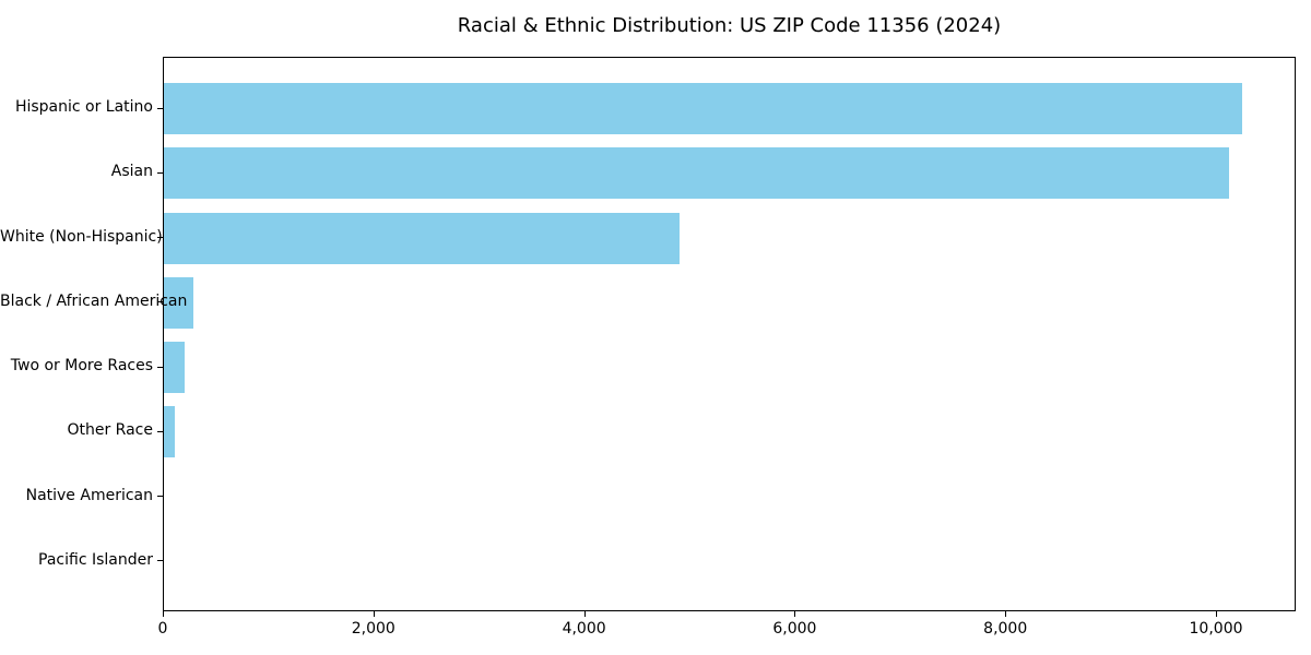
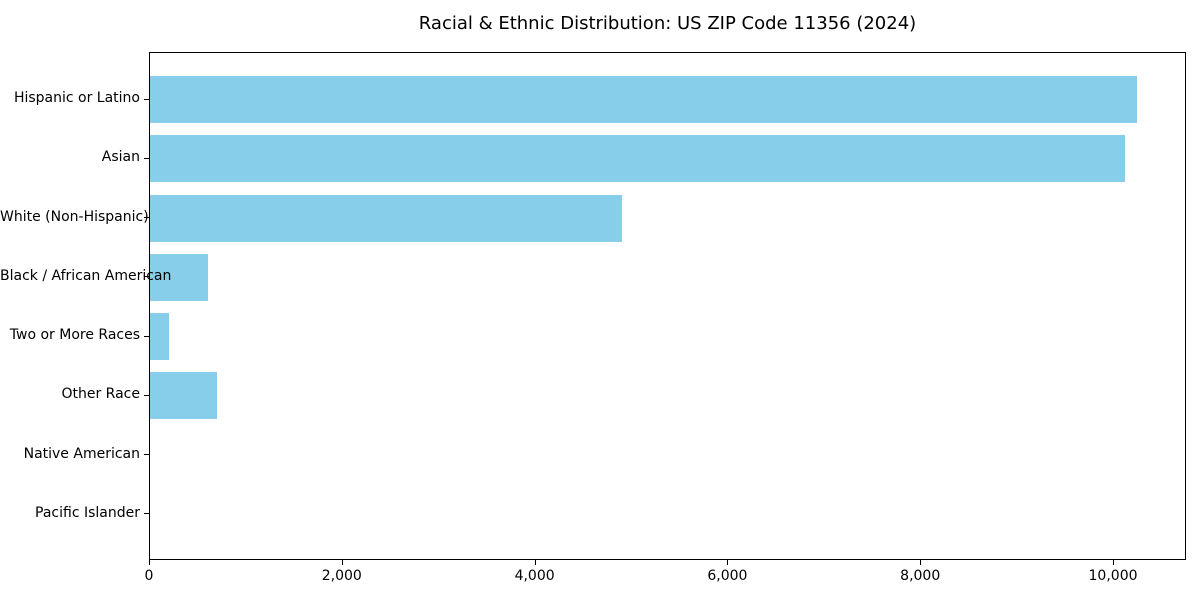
Black / African American: 300 -> 600
Other Race: 100 -> 700
